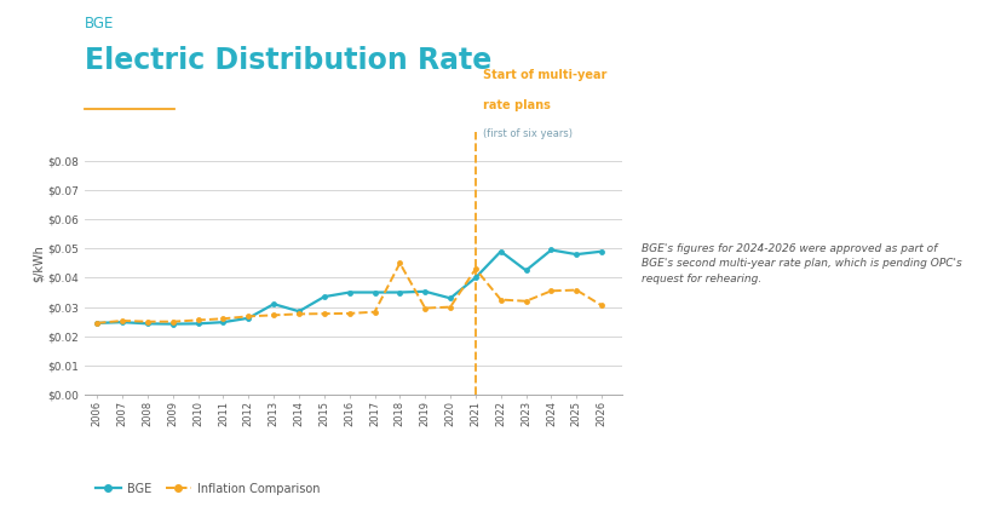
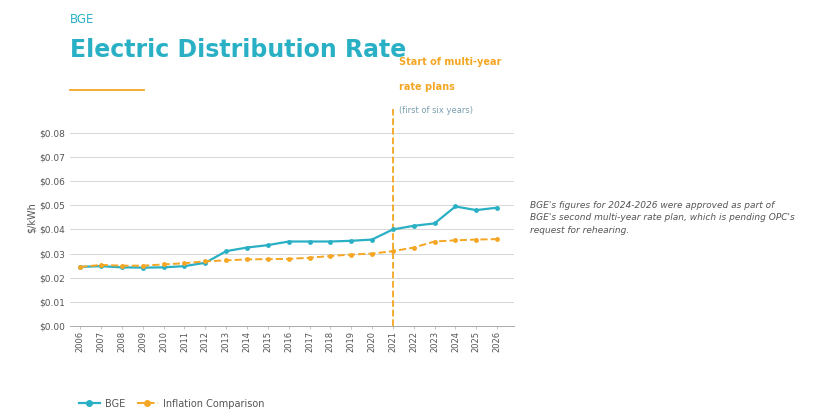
BGE/2014: $0.0285 -> $0.0325
Inflation Comparison/2018: $0.0450 -> $0.0290
BGE/2020: $0.0330 -> $0.0358
Inflation Comparison/2021: $0.0430 -> $0.0310
BGE/2022: $0.0490 -> $0.0415
Inflation Comparison/2023: $0.0320 -> $0.0350
Inflation Comparison/2026: $0.0305 -> $0.0360
